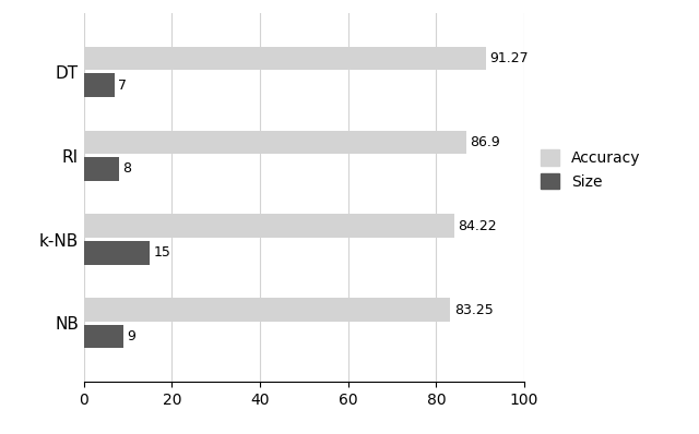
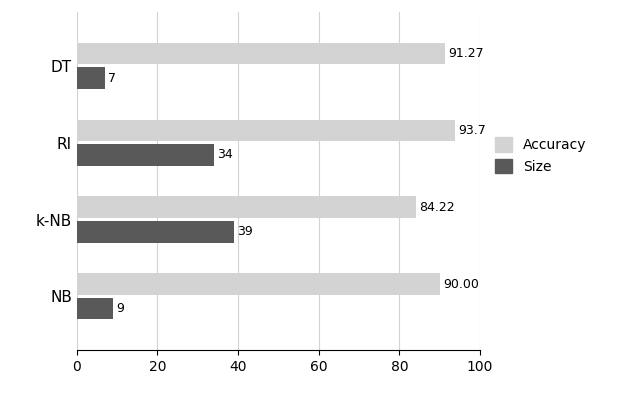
Accuracy/RI: 86.9 -> 93.7
Size/RI: 8 -> 34
Size/k-NB: 15 -> 39
Accuracy/NB: 83.25 -> 90.00
